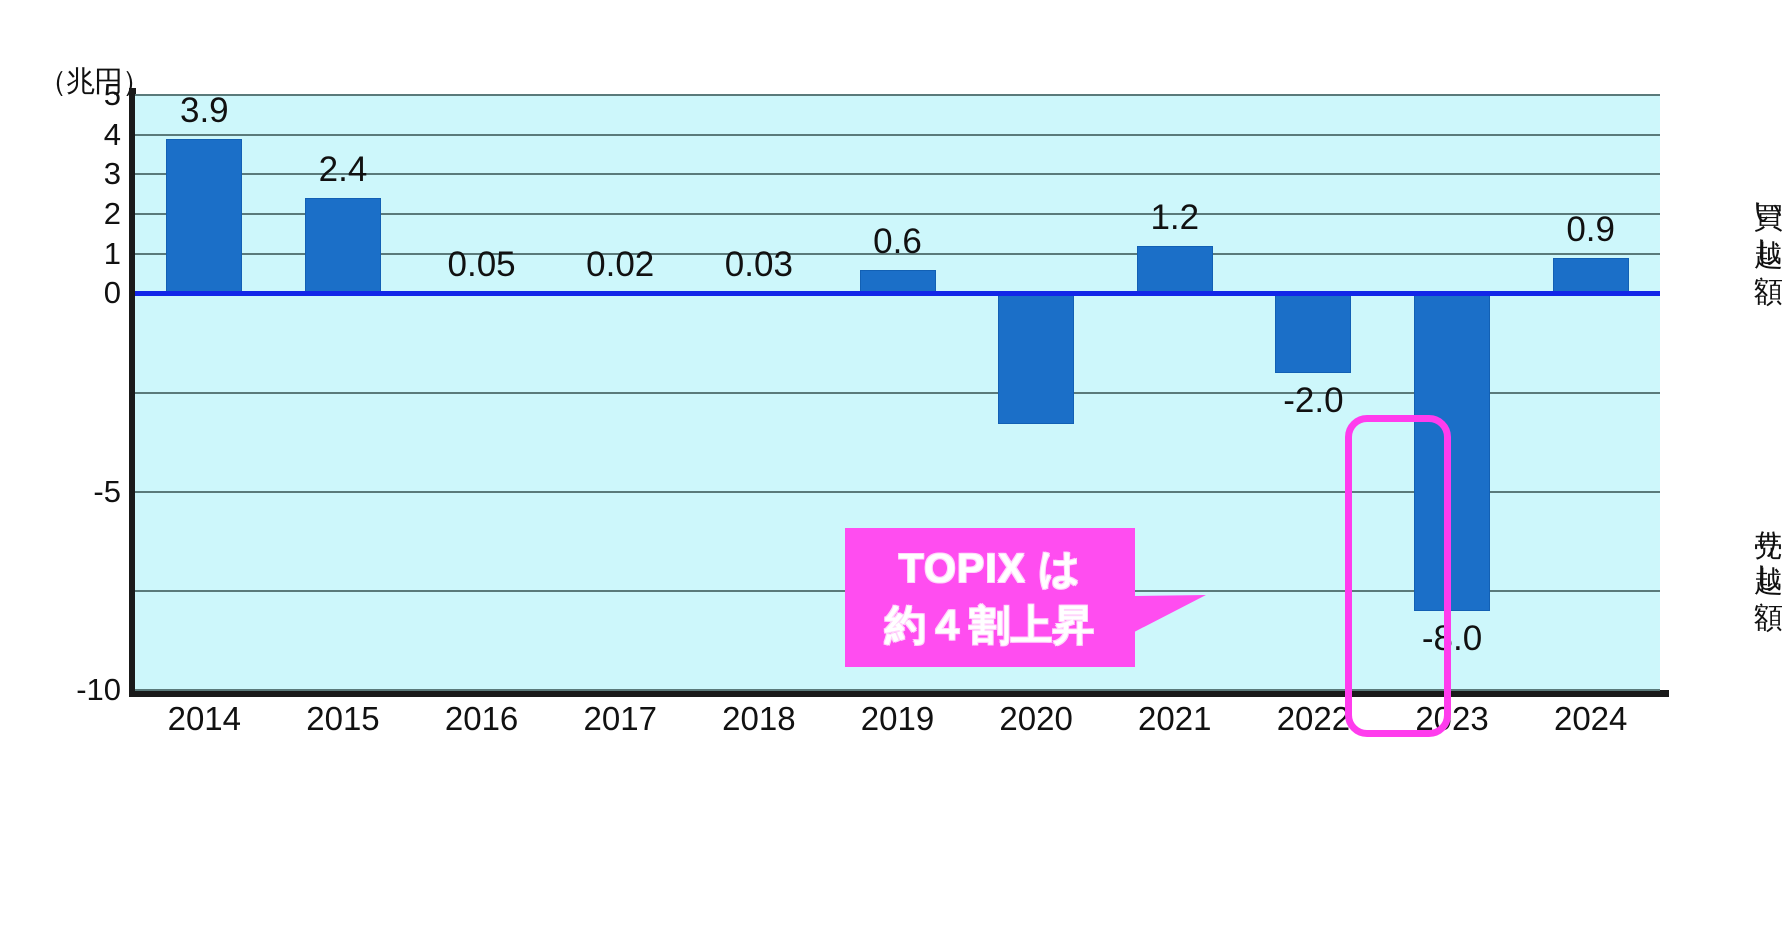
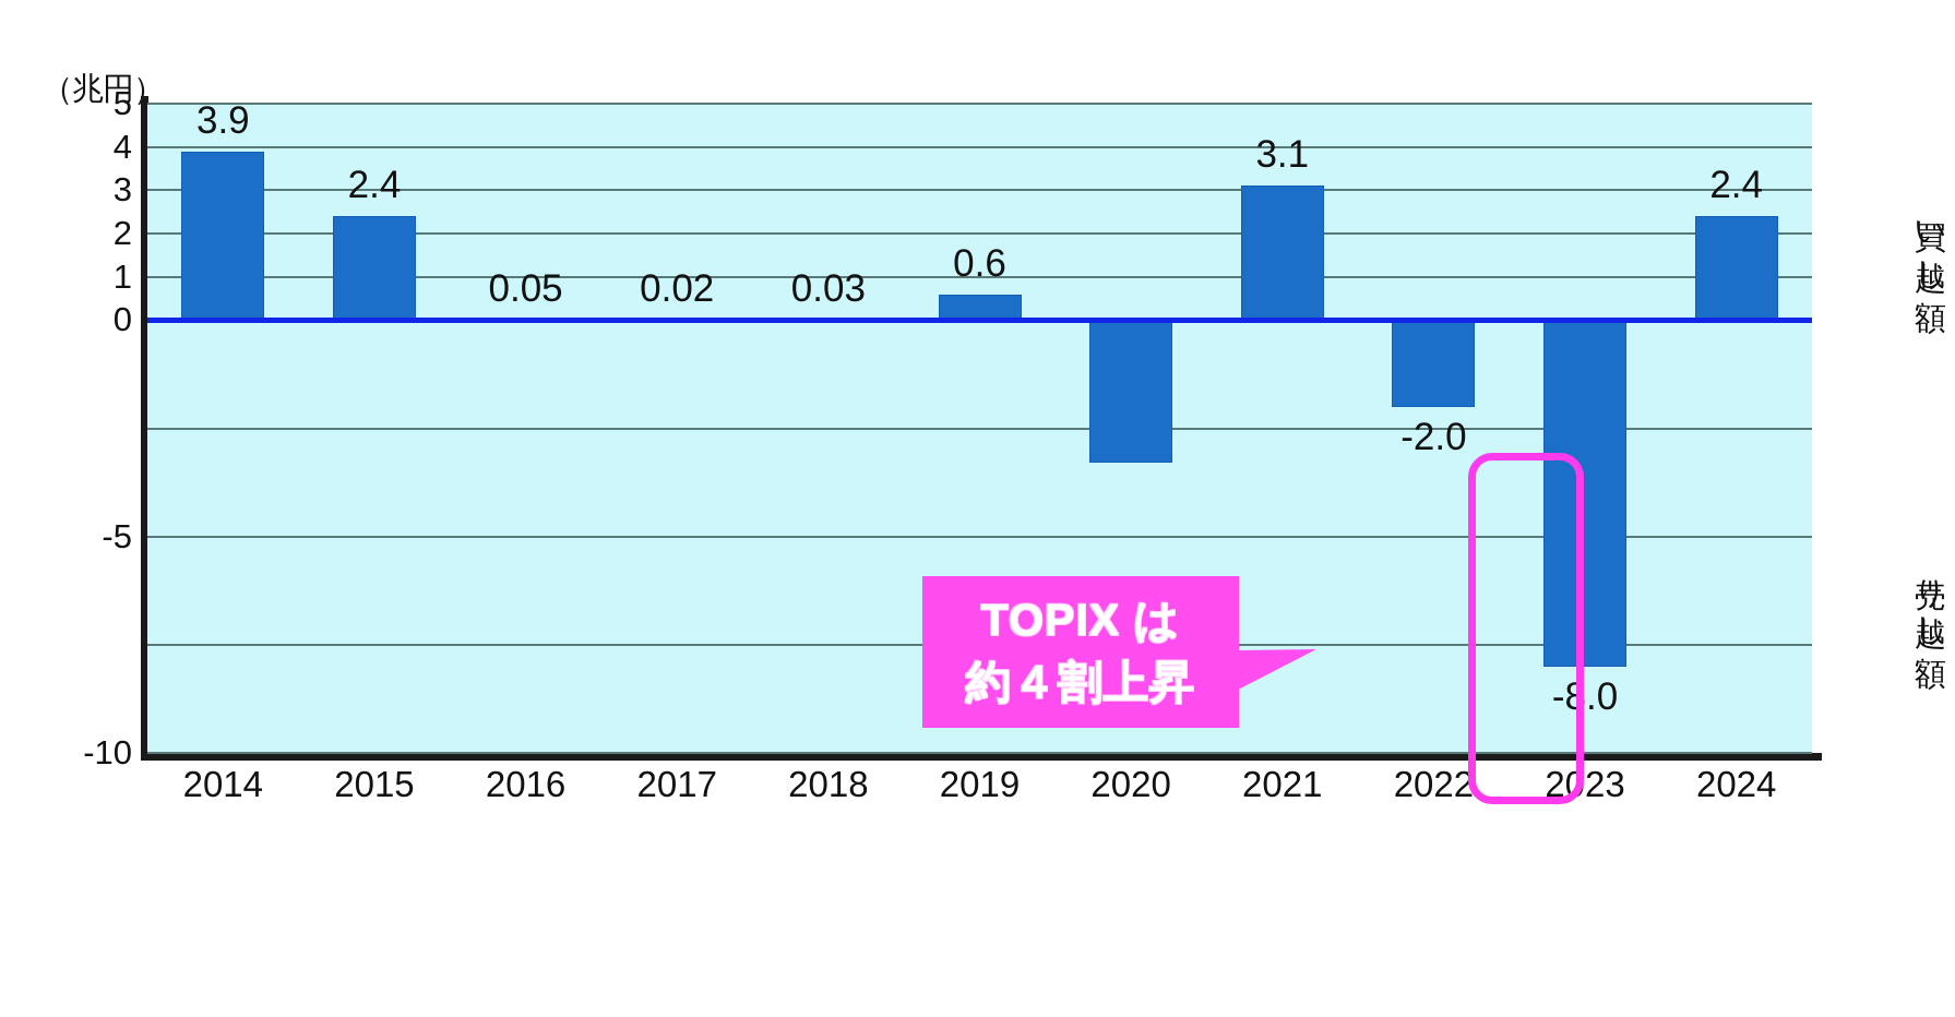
2021: 1.2 -> 3.1
2024: 0.9 -> 2.4
